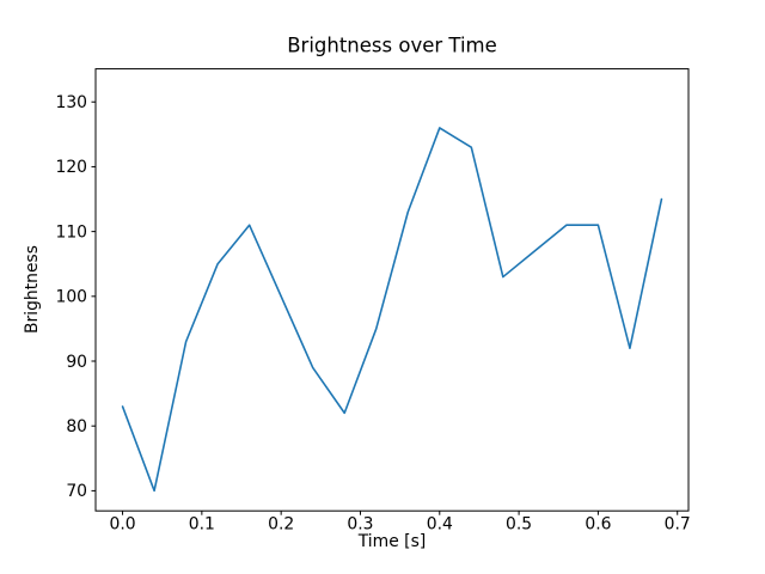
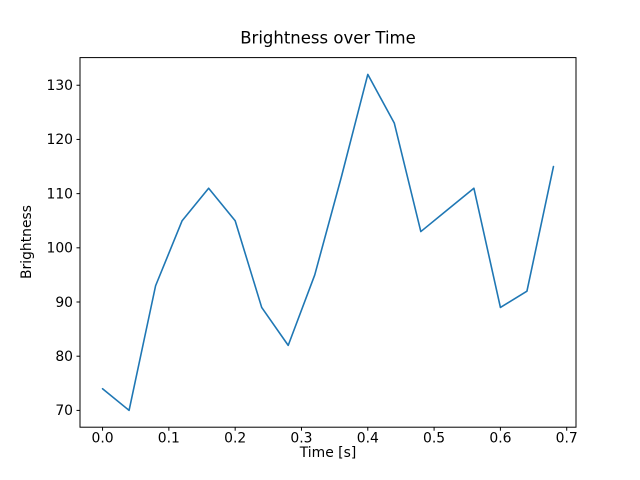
0.0: 83 -> 74
0.2: 100 -> 105
0.4: 126 -> 132
0.6: 111 -> 89
